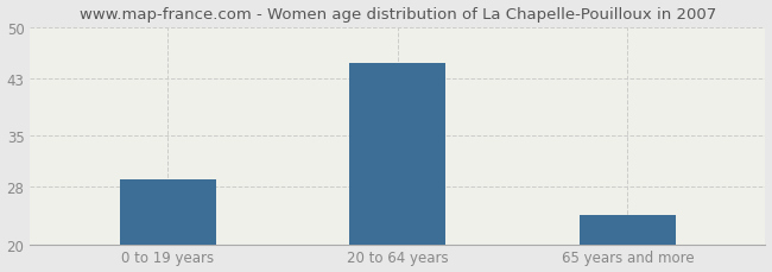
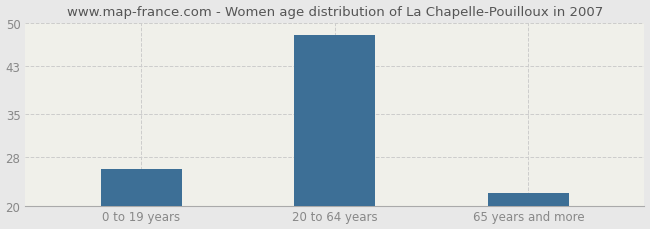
0 to 19 years: 29 -> 26
20 to 64 years: 45 -> 48
65 years and more: 24 -> 22
